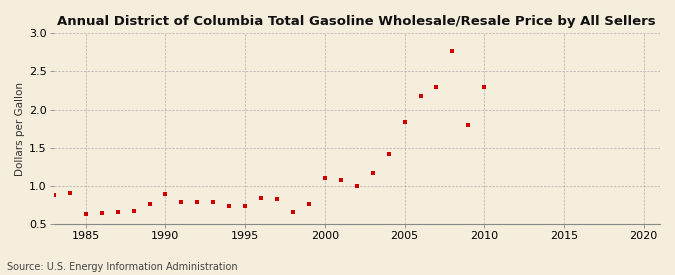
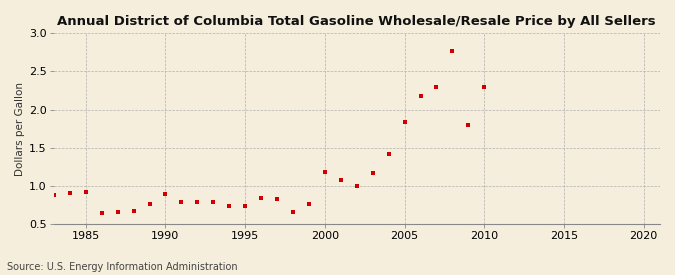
1985: 0.63 -> 0.92
2000: 1.10 -> 1.18
